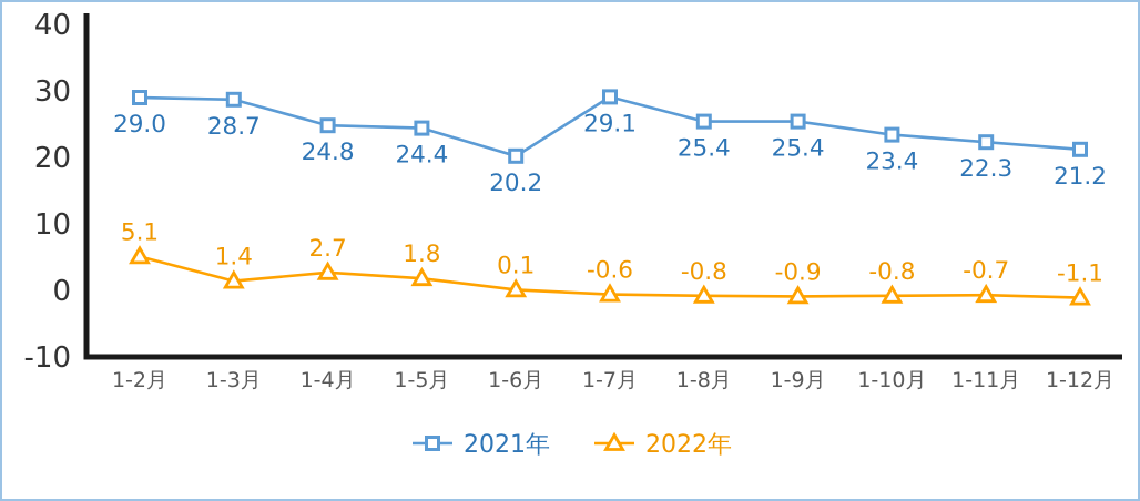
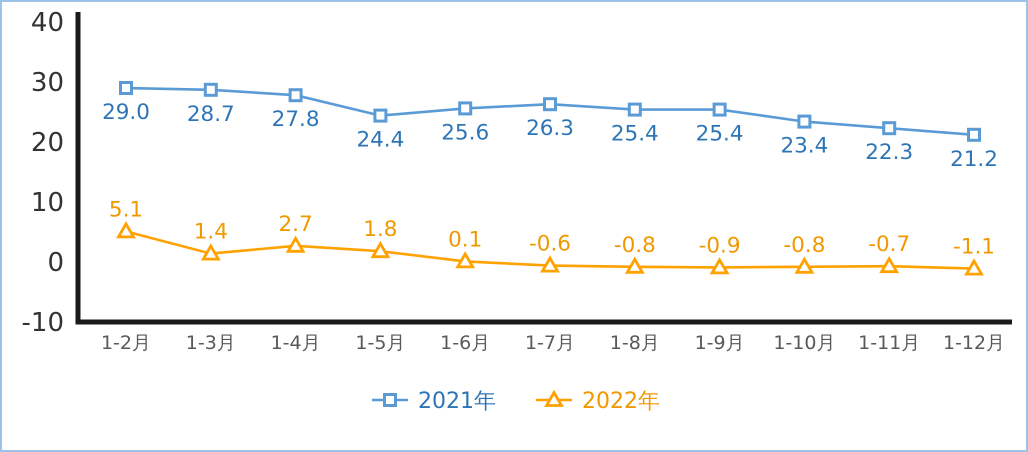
2021年/1-4月: 24.8 -> 27.8
2021年/1-6月: 20.2 -> 25.6
2021年/1-7月: 29.1 -> 26.3
